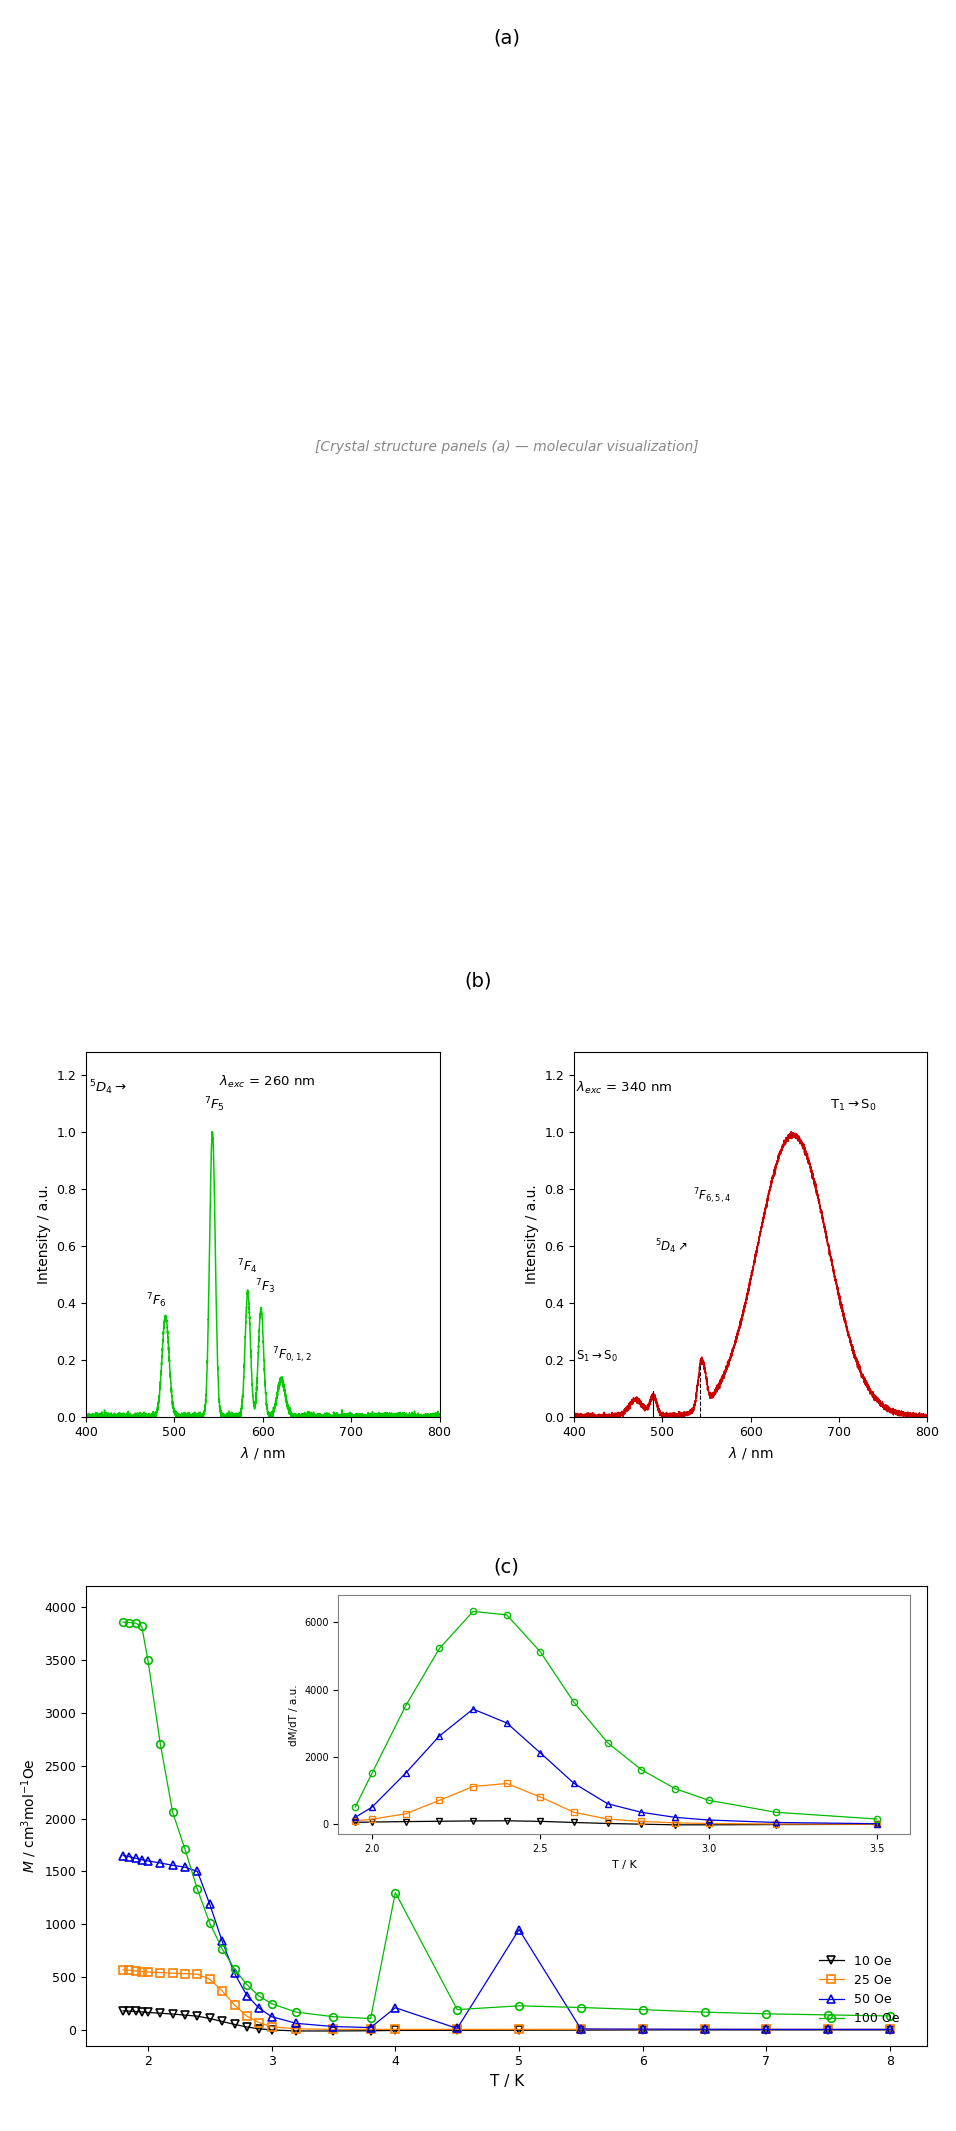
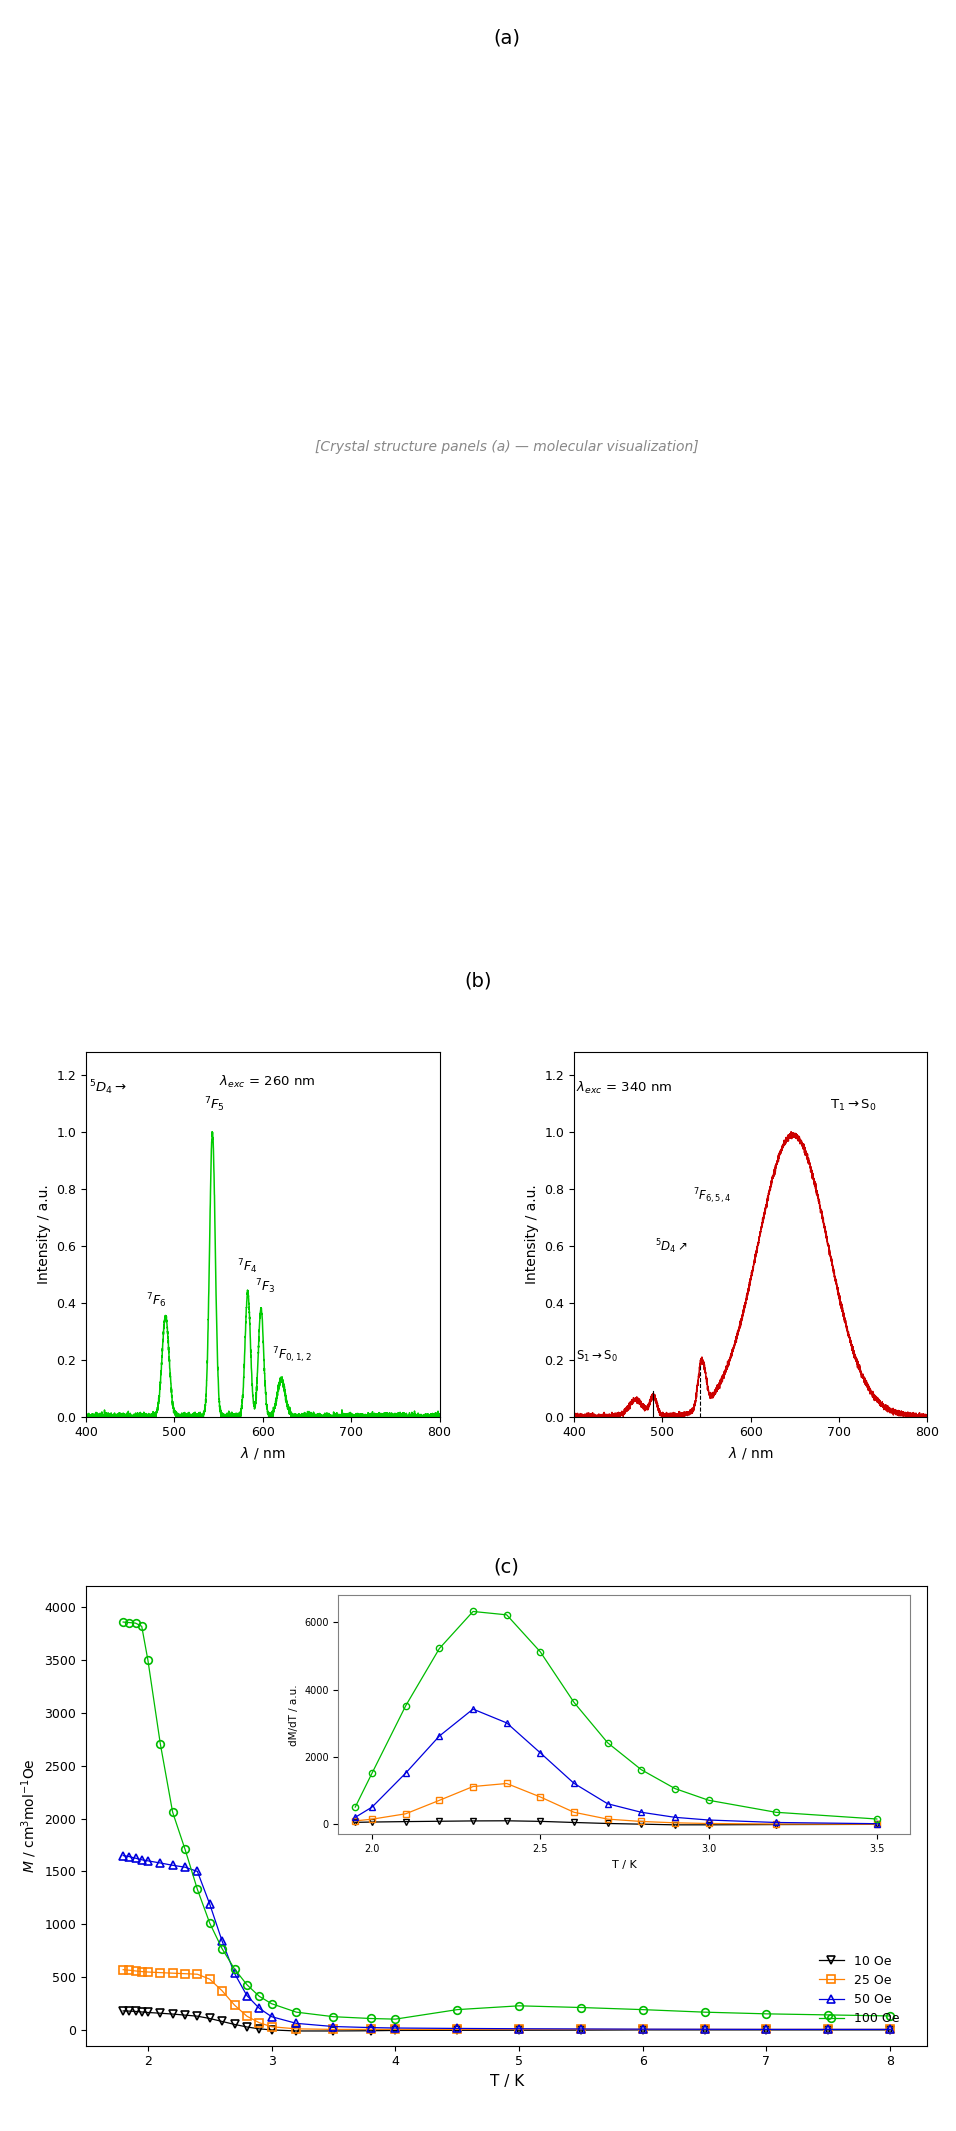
50 Oe/4: 210 -> 20
100 Oe/4: 1300 -> 100
50 Oe/5: 950 -> 10
